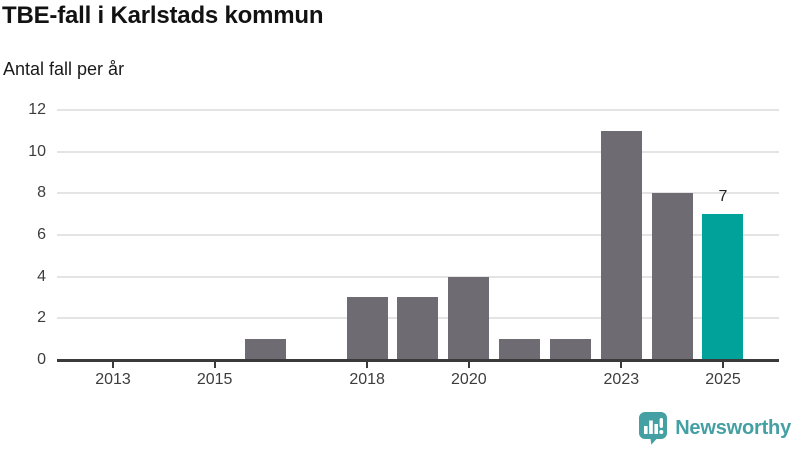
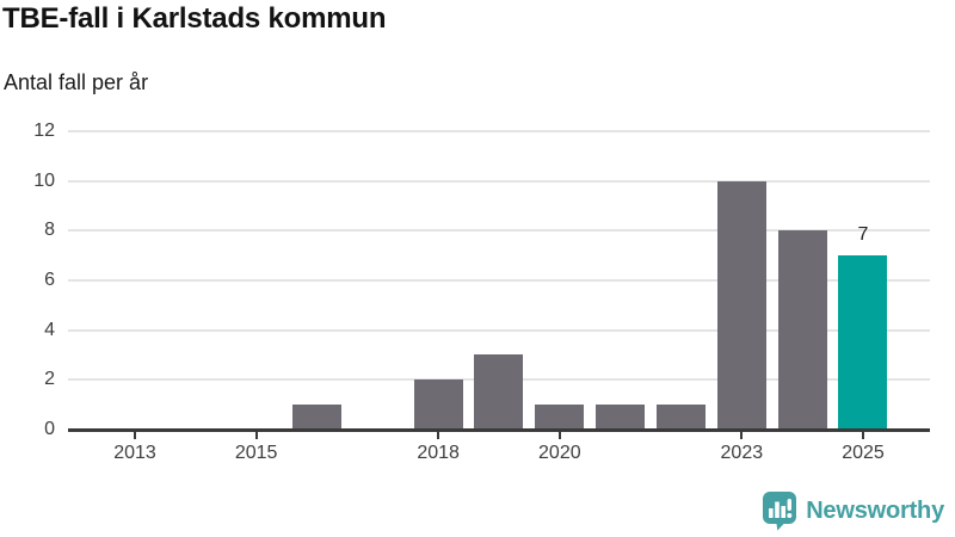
2018: 3 -> 2
2020: 4 -> 1
2023: 11 -> 10
